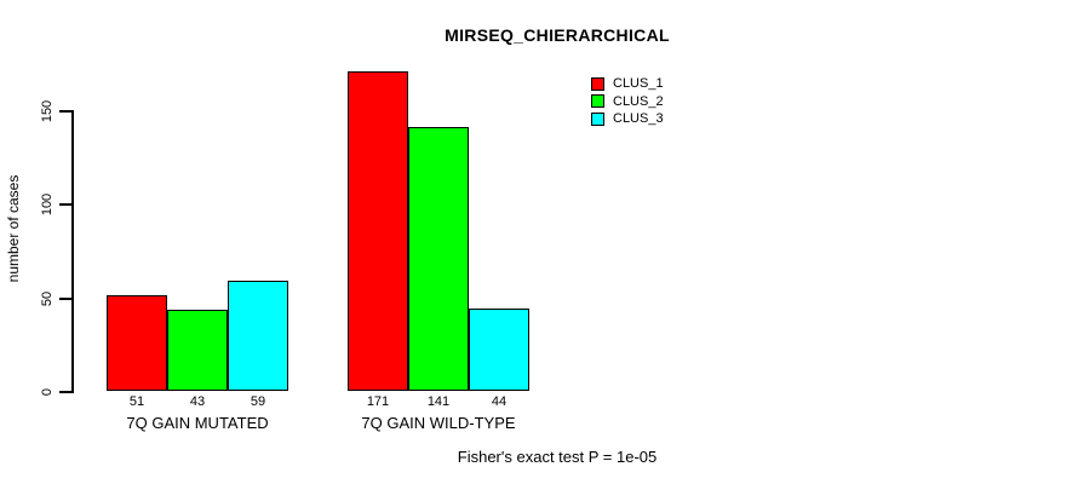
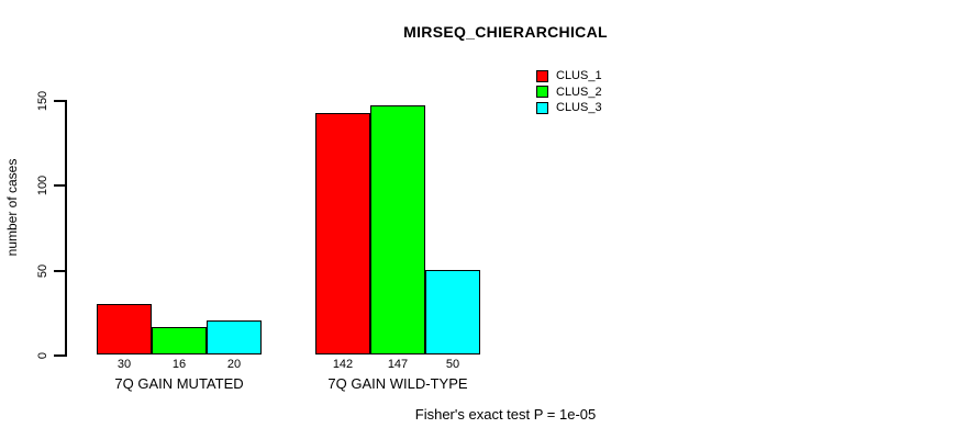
CLUS_1/7Q GAIN MUTATED: 51 -> 30
CLUS_2/7Q GAIN MUTATED: 43 -> 16
CLUS_3/7Q GAIN MUTATED: 59 -> 20
CLUS_1/7Q GAIN WILD-TYPE: 171 -> 142
CLUS_2/7Q GAIN WILD-TYPE: 141 -> 147
CLUS_3/7Q GAIN WILD-TYPE: 44 -> 50
